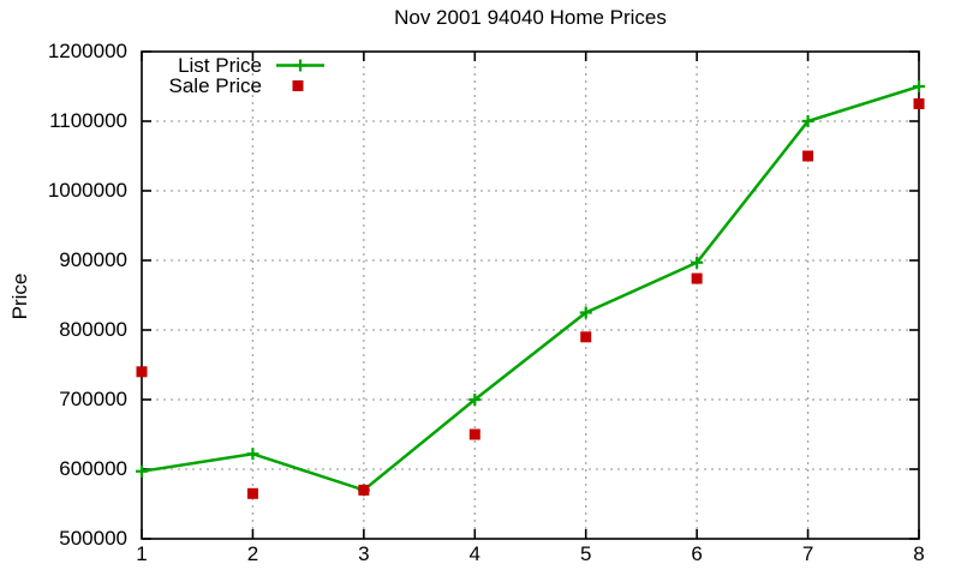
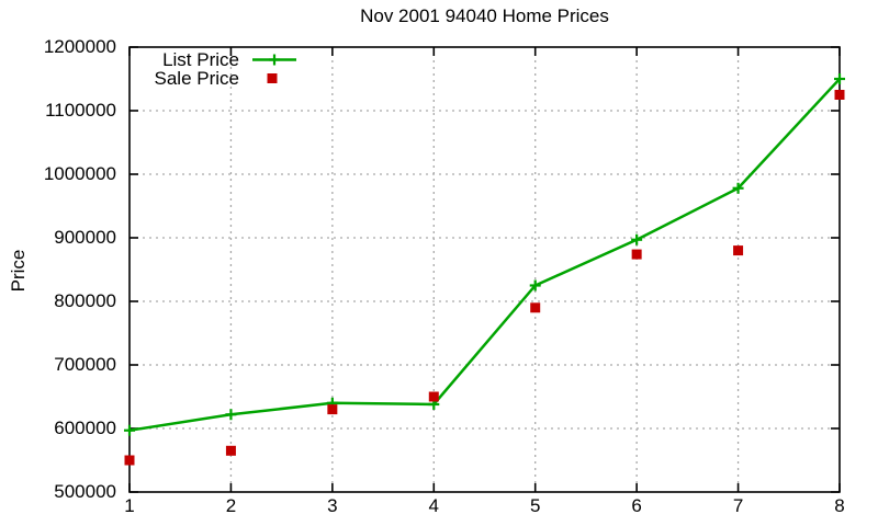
Sale Price/1: 740000 -> 550000
List Price/3: 570000 -> 640000
Sale Price/3: 570000 -> 630000
List Price/4: 700000 -> 640000
List Price/7: 1100000 -> 980000
Sale Price/7: 1050000 -> 880000
